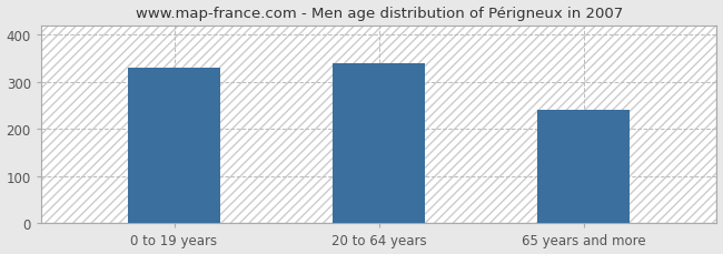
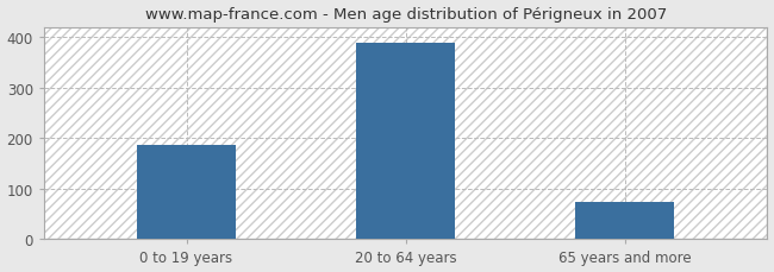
0 to 19 years: 330 -> 188
20 to 64 years: 340 -> 388
65 years and more: 240 -> 75
